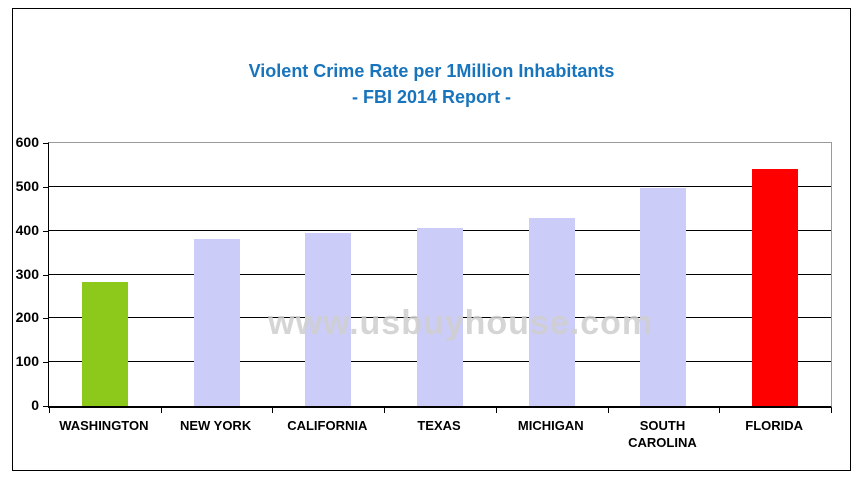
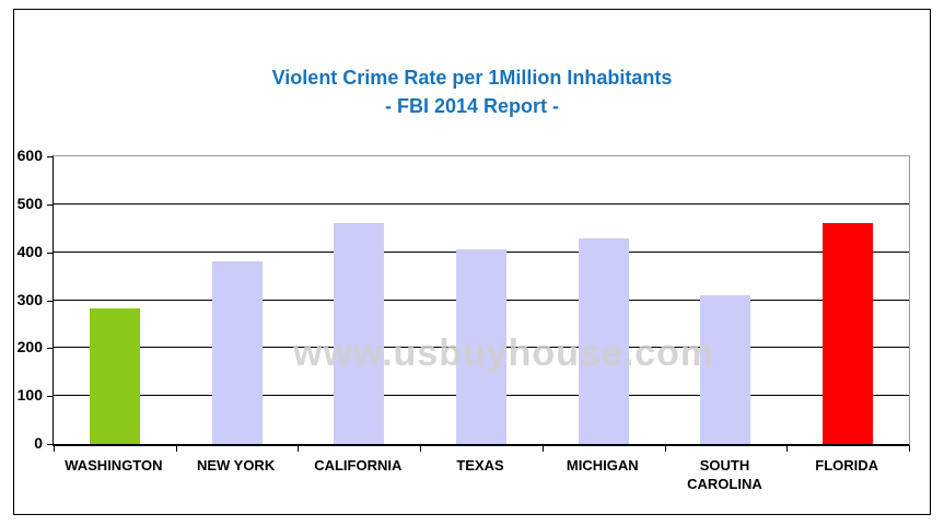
CALIFORNIA: 390 -> 460
SOUTH CAROLINA: 500 -> 310
FLORIDA: 540 -> 460
